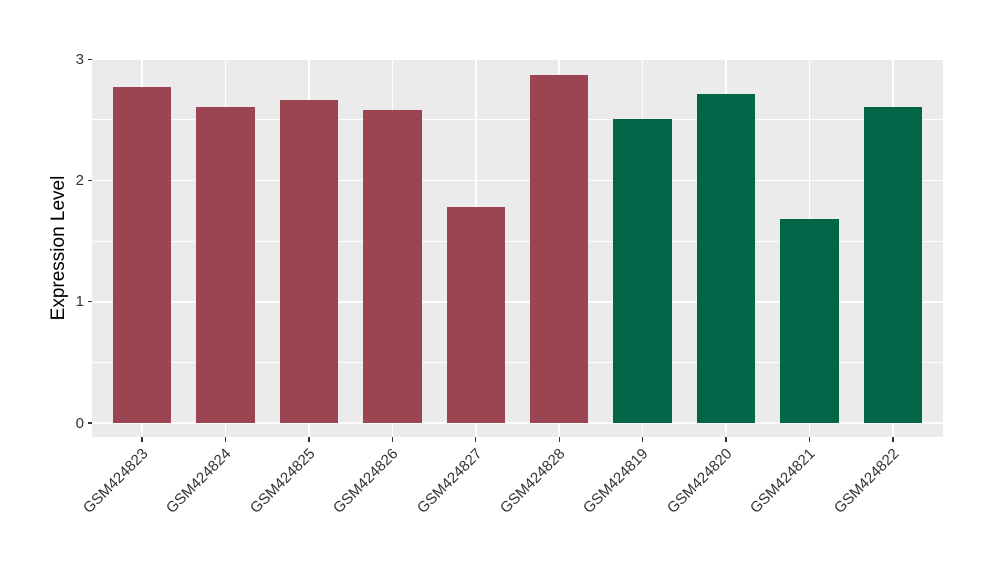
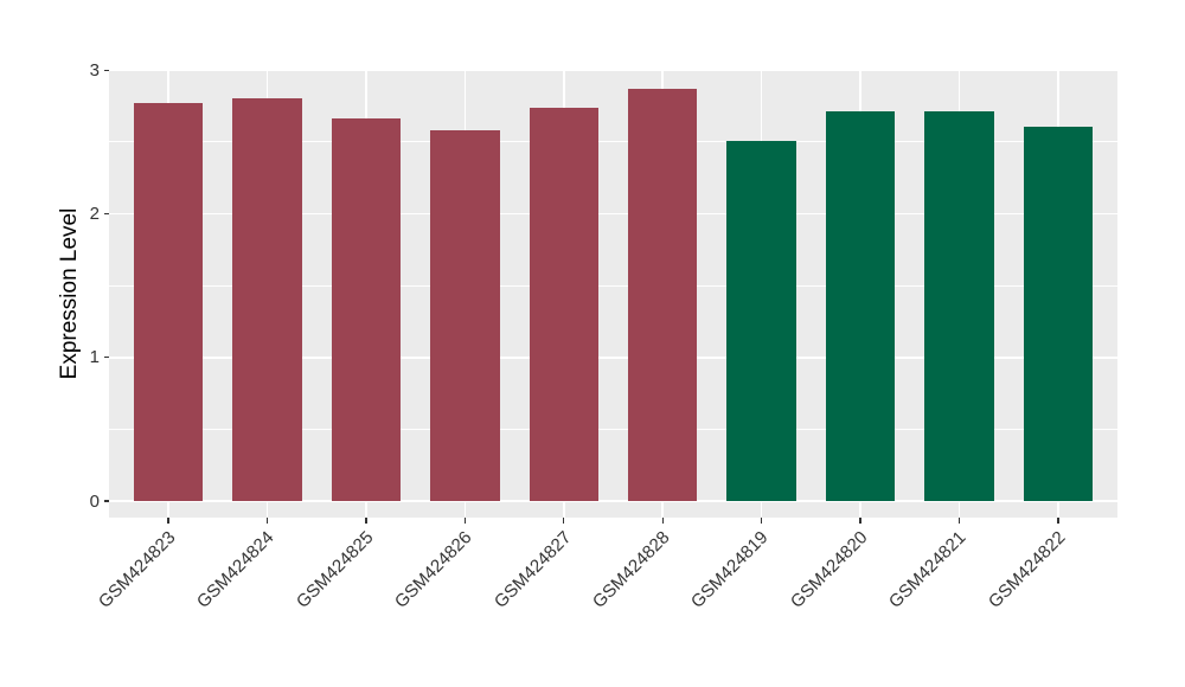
GSM424824: 2.61 -> 2.80
GSM424827: 1.78 -> 2.74
GSM424821: 1.68 -> 2.71
